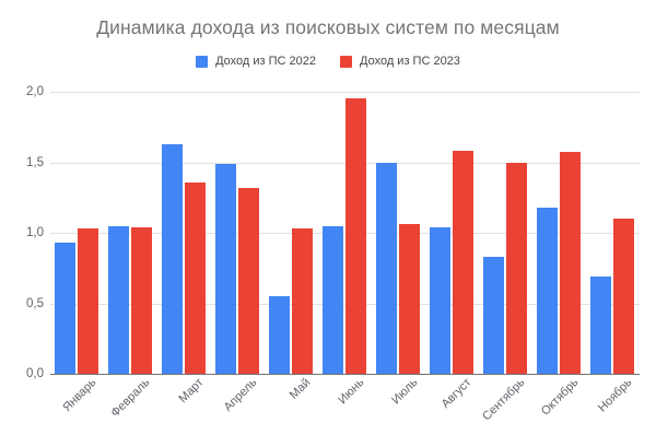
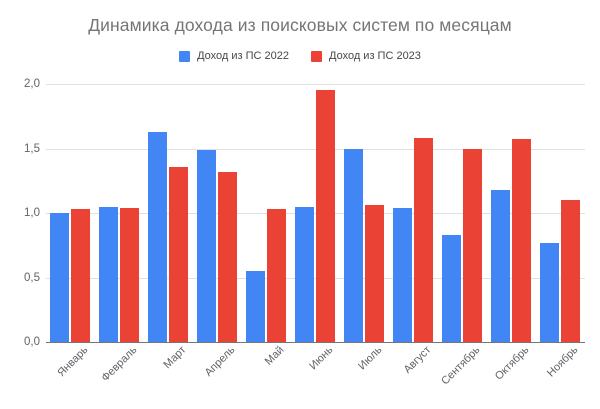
Доход из ПС 2022/Январь: 0,93 -> 1,00
Доход из ПС 2022/Ноябрь: 0,69 -> 0,77
